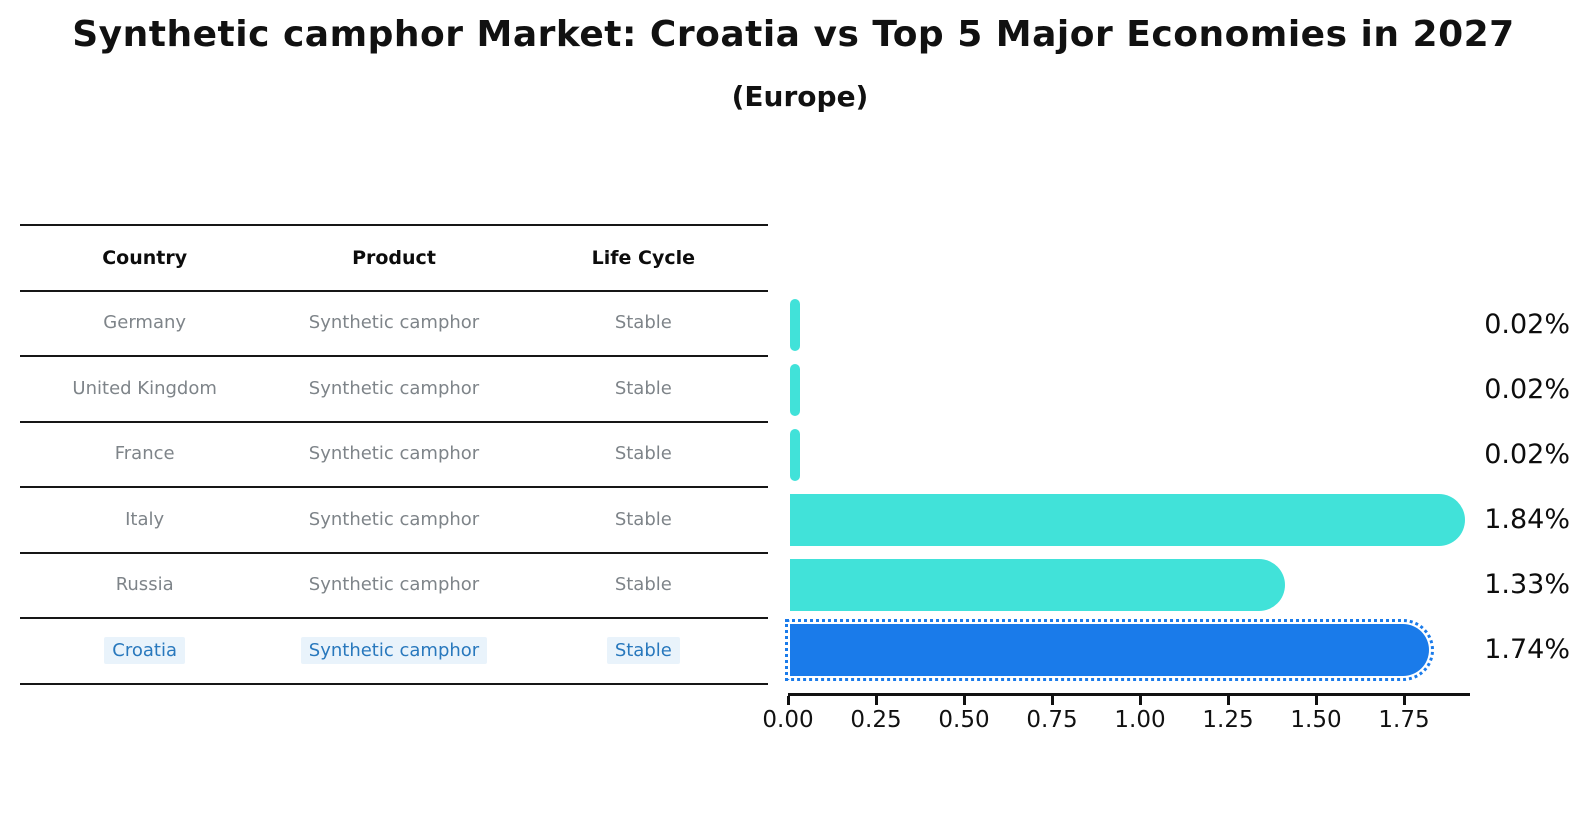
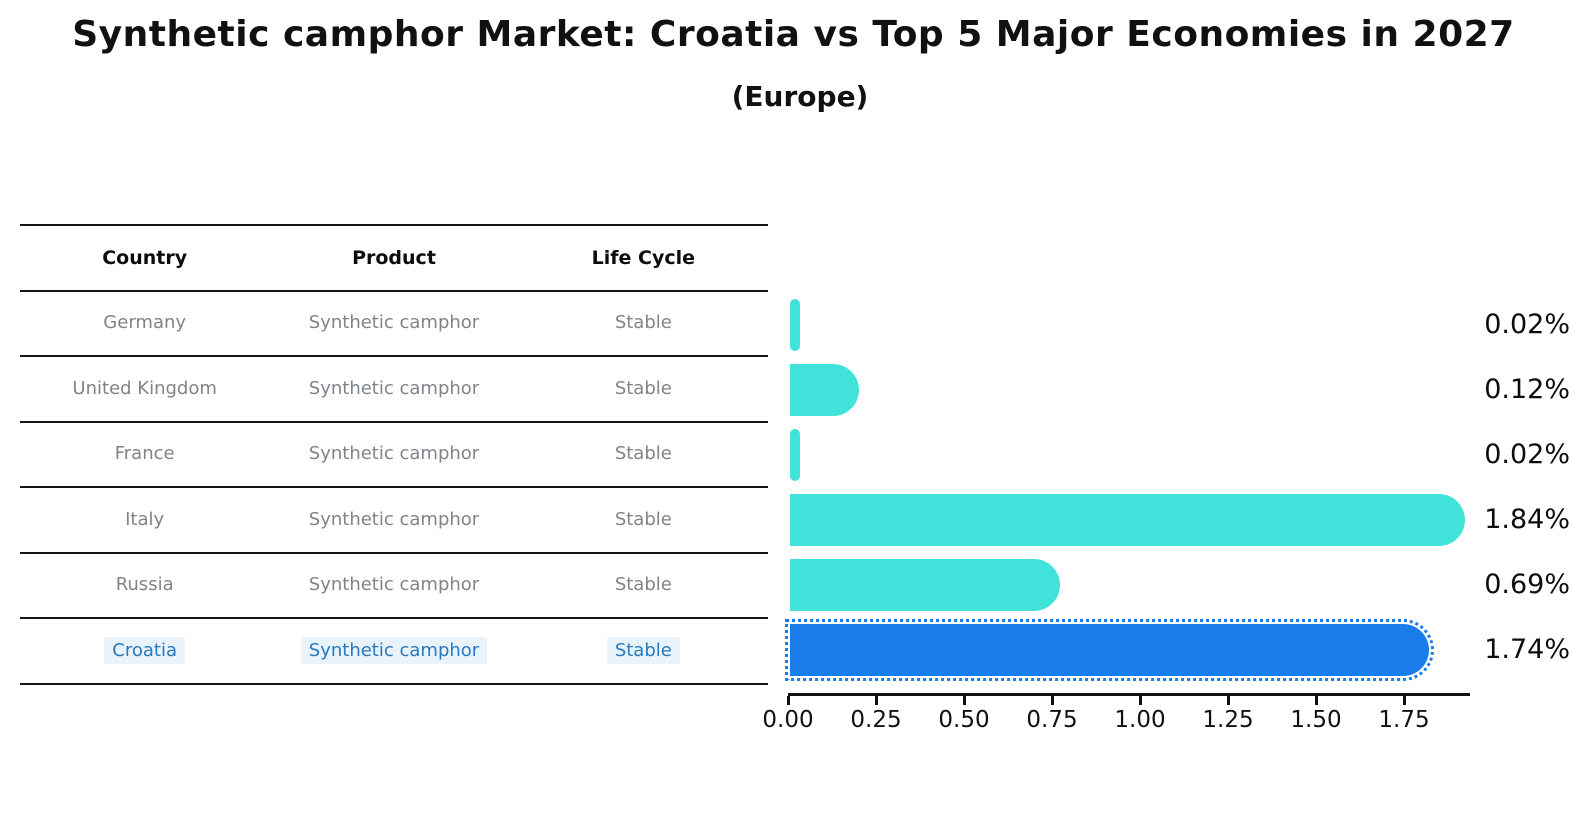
United Kingdom: 0.02% -> 0.12%
Russia: 1.33% -> 0.69%
